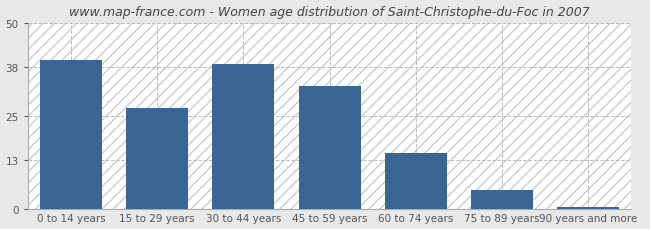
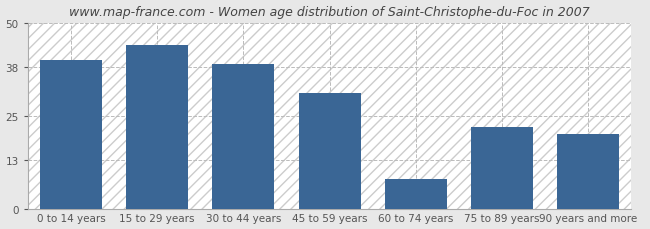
15 to 29 years: 27.0 -> 44.0
45 to 59 years: 33.0 -> 31.0
60 to 74 years: 15.0 -> 8.0
75 to 89 years: 5.0 -> 22.0
90 years and more: 0.5 -> 20.0
